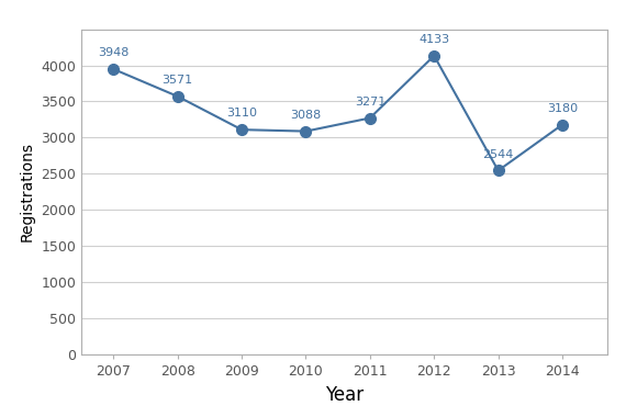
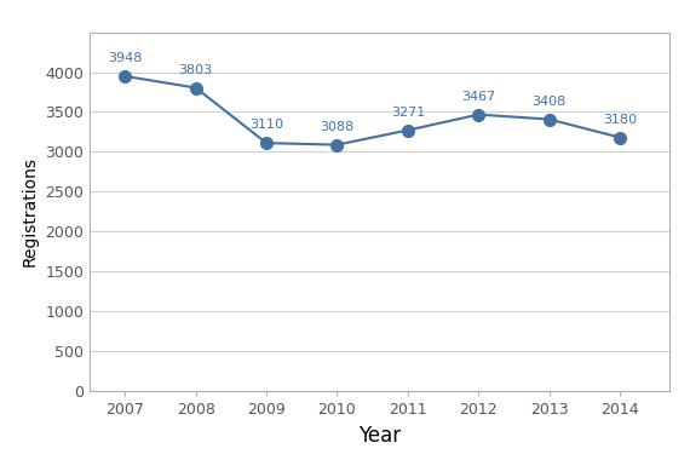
2008: 3571 -> 3803
2012: 4133 -> 3467
2013: 2544 -> 3408
